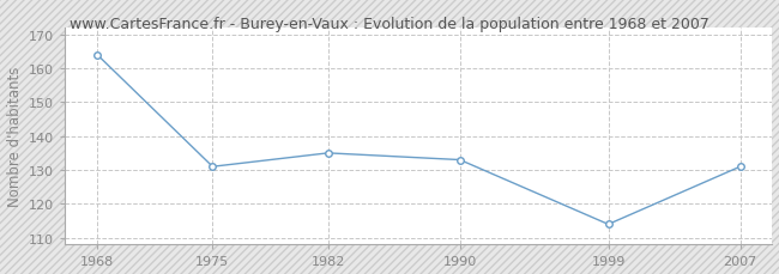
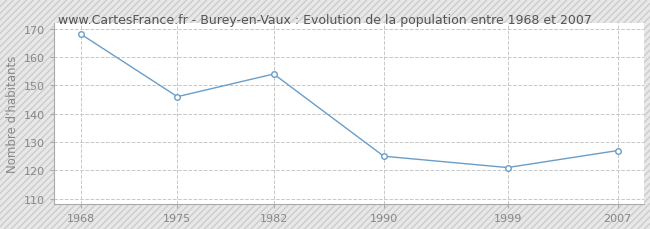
1968: 164 -> 168
1975: 131 -> 146
1982: 135 -> 154
1990: 133 -> 125
1999: 114 -> 121
2007: 131 -> 127
